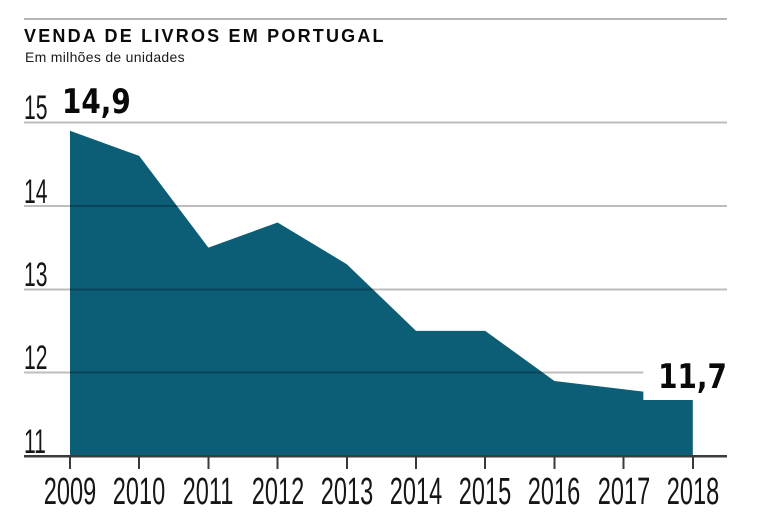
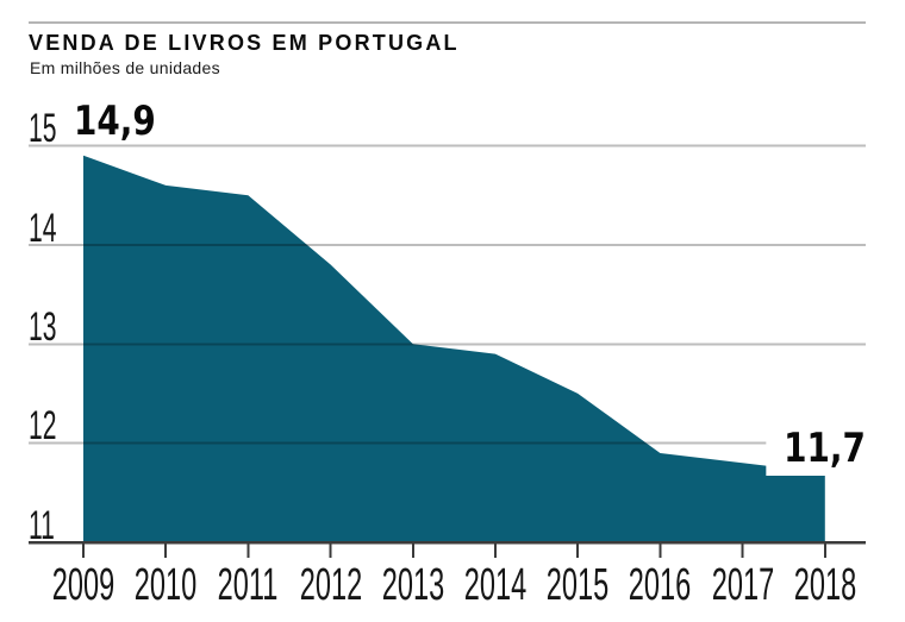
2011: 13.5 -> 14.5
2013: 13.3 -> 13.0
2014: 12.5 -> 12.9
